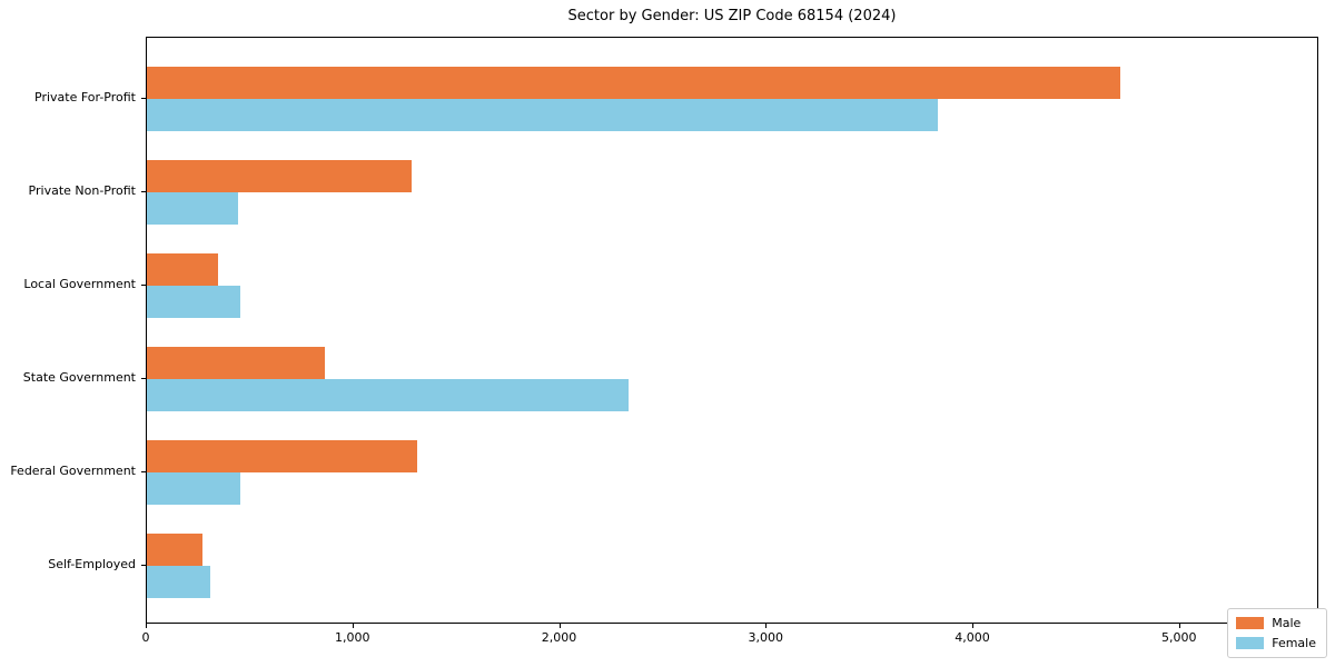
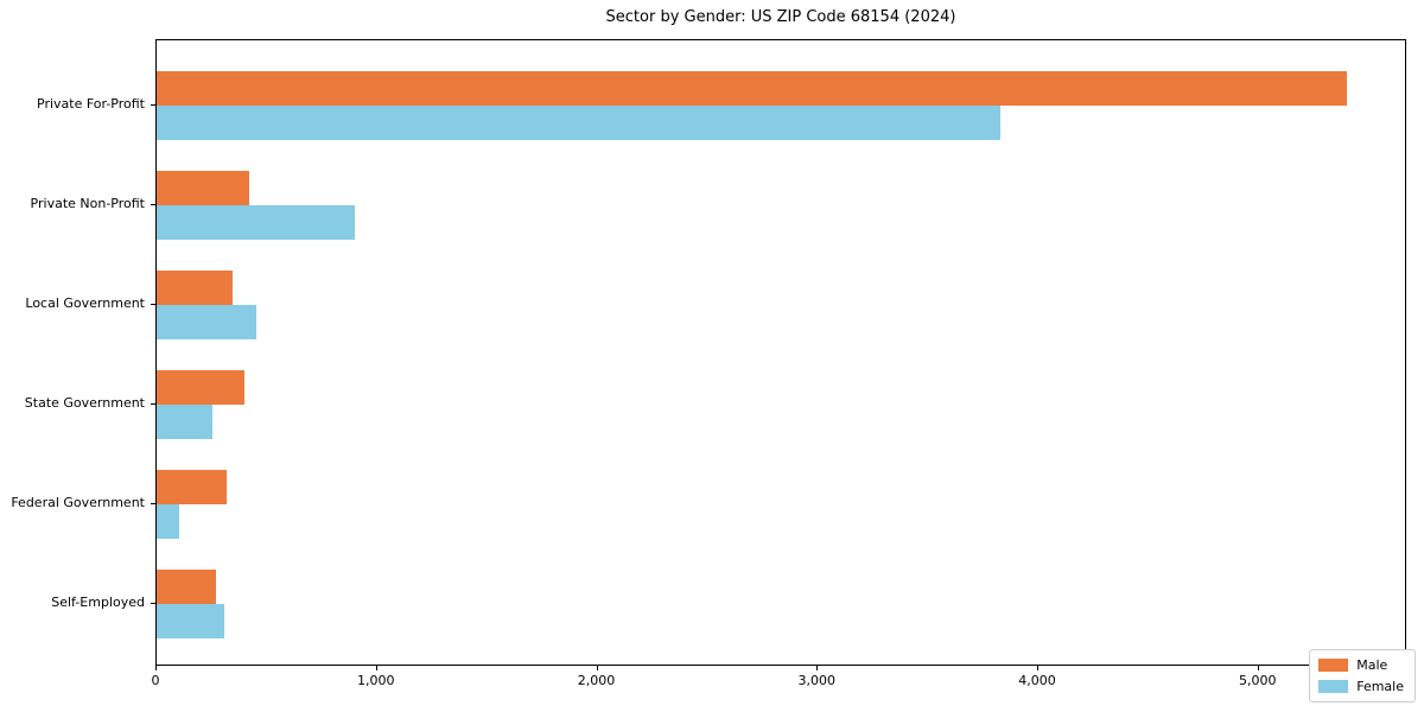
Male/Private For-Profit: 4710 -> 5400
Male/Private Non-Profit: 1280 -> 420
Female/Private Non-Profit: 440 -> 900
Male/State Government: 860 -> 400
Female/State Government: 2330 -> 260
Male/Federal Government: 1310 -> 320
Female/Federal Government: 450 -> 100
